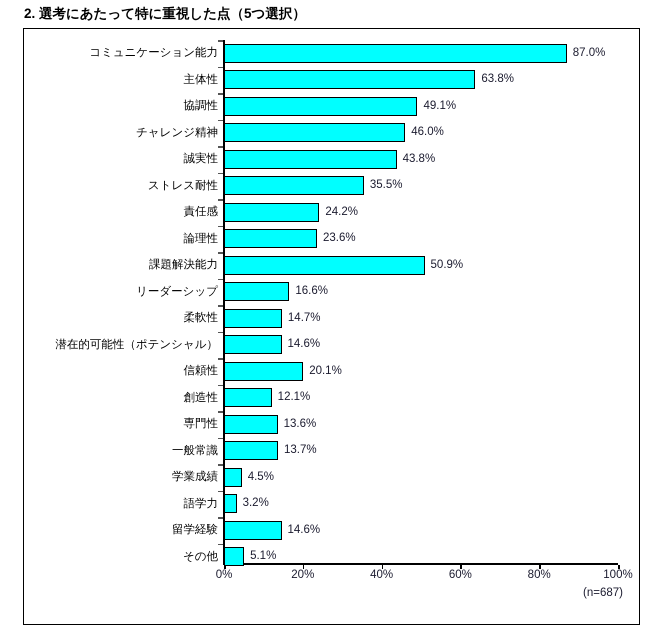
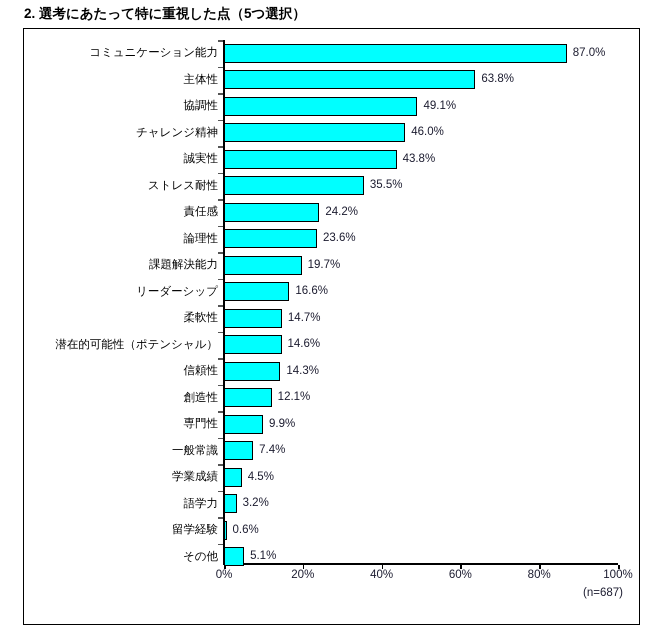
課題解決能力: 50.9% -> 19.7%
信頼性: 20.1% -> 14.3%
専門性: 13.6% -> 9.9%
一般常識: 13.7% -> 7.4%
留学経験: 14.6% -> 0.6%
